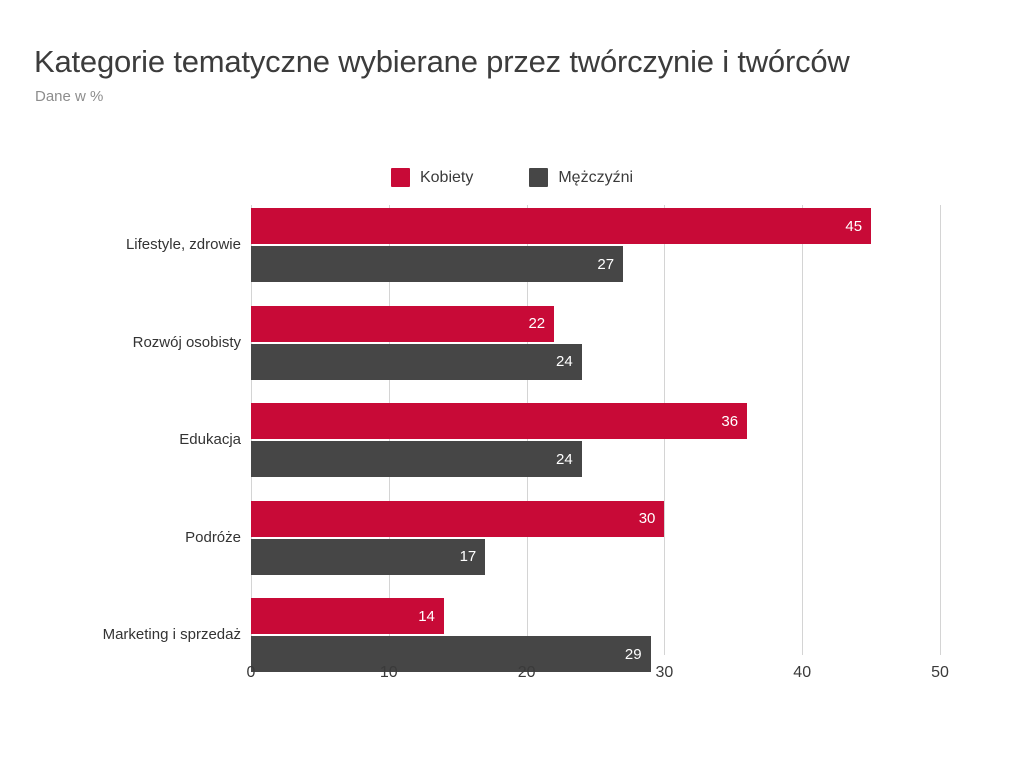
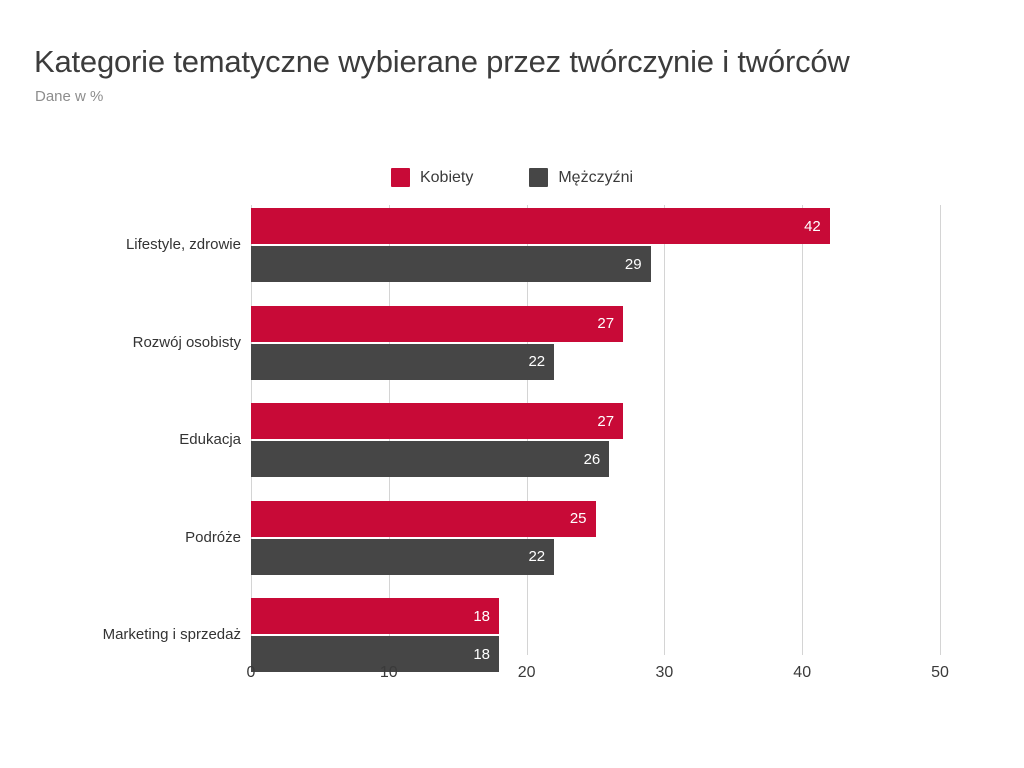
Kobiety/Lifestyle, zdrowie: 45 -> 42
Mężczyźni/Lifestyle, zdrowie: 27 -> 29
Kobiety/Rozwój osobisty: 22 -> 27
Mężczyźni/Rozwój osobisty: 24 -> 22
Kobiety/Edukacja: 36 -> 27
Mężczyźni/Edukacja: 24 -> 26
Kobiety/Podróże: 30 -> 25
Mężczyźni/Podróże: 17 -> 22
Kobiety/Marketing i sprzedaż: 14 -> 18
Mężczyźni/Marketing i sprzedaż: 29 -> 18
